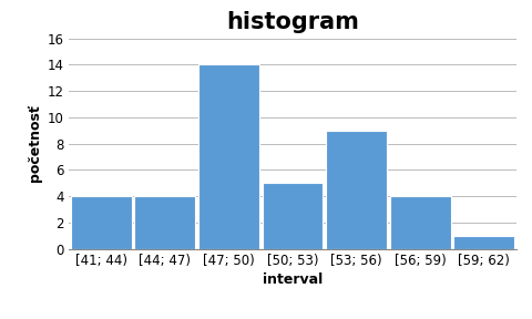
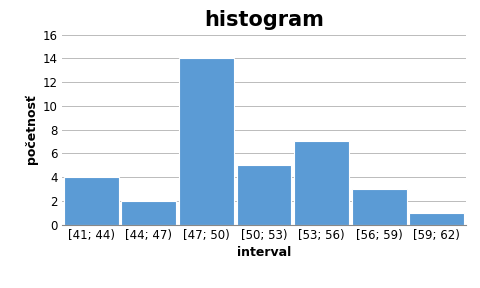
[44; 47): 4 -> 2
[53; 56): 9 -> 7
[56; 59): 4 -> 3
